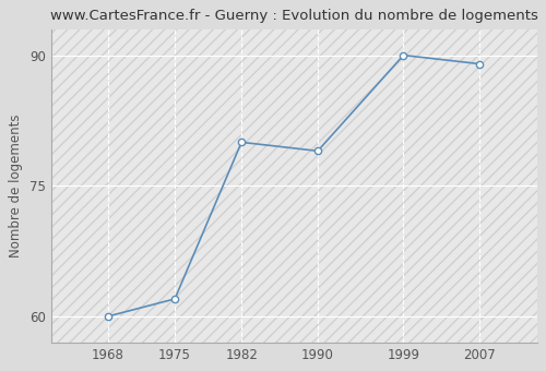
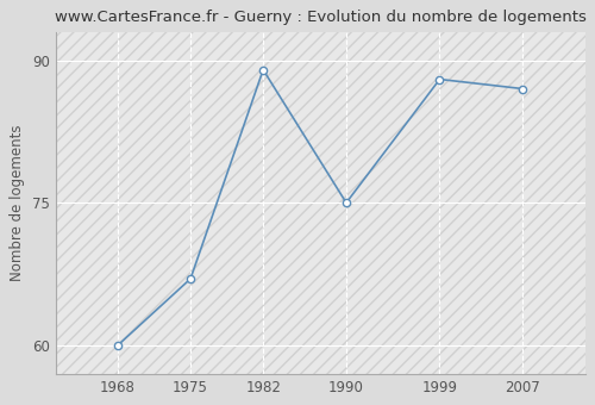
1975: 62 -> 67
1982: 80 -> 89
1990: 79 -> 75
1999: 90 -> 88
2007: 89 -> 87
